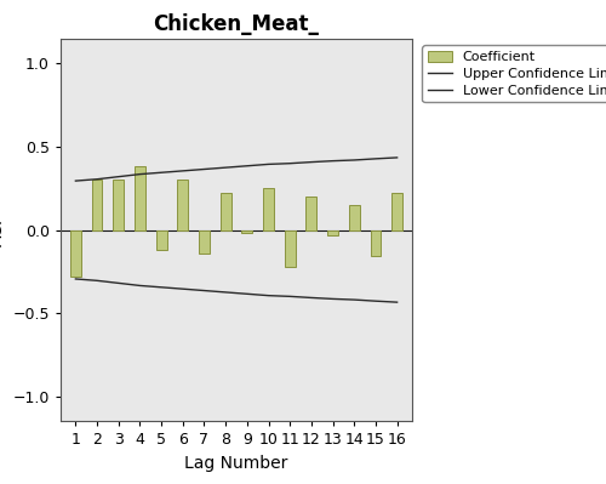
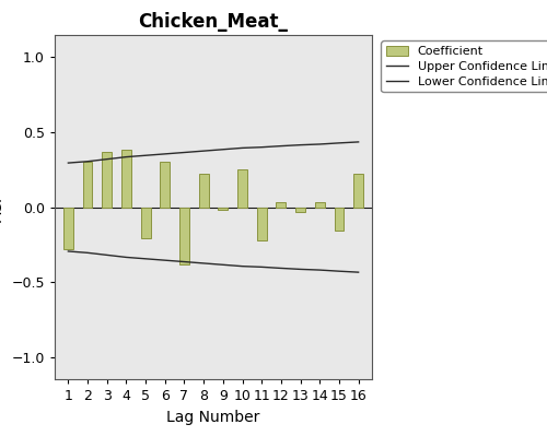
Coefficient/3: 0.30 -> 0.37
Coefficient/5: -0.12 -> -0.21
Coefficient/7: -0.14 -> -0.38
Coefficient/12: 0.20 -> 0.03
Coefficient/14: 0.15 -> 0.03
